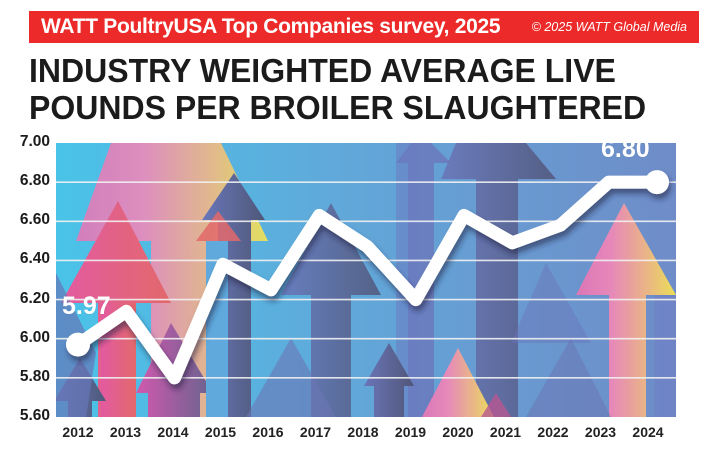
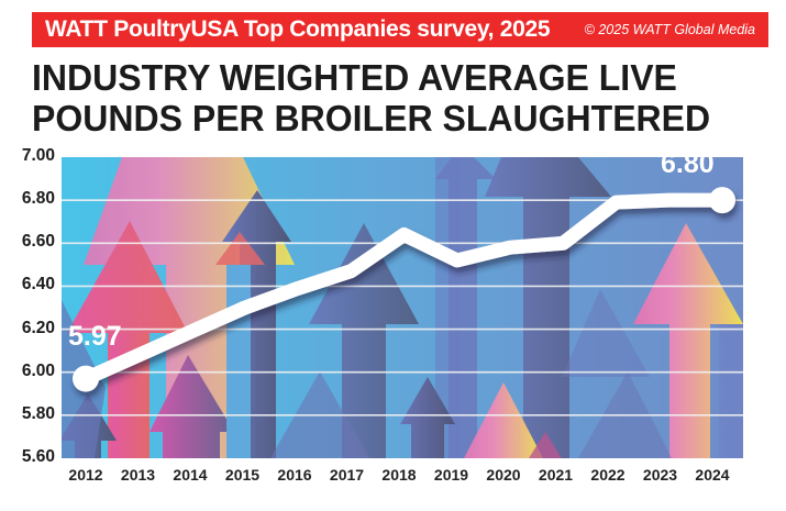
2013: 6.14 -> 6.08
2014: 5.80 -> 6.19
2015: 6.38 -> 6.30
2016: 6.25 -> 6.39
2017: 6.63 -> 6.47
2018: 6.47 -> 6.64
2019: 6.20 -> 6.52
2020: 6.63 -> 6.58
2021: 6.49 -> 6.60
2022: 6.58 -> 6.79
